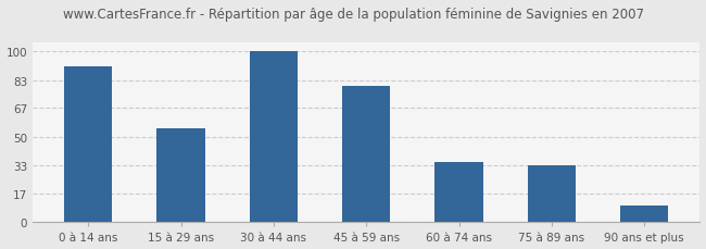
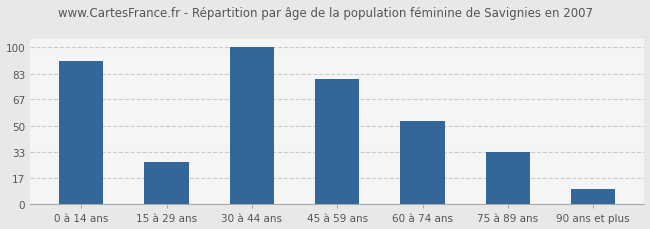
15 à 29 ans: 55 -> 27
60 à 74 ans: 35 -> 53
